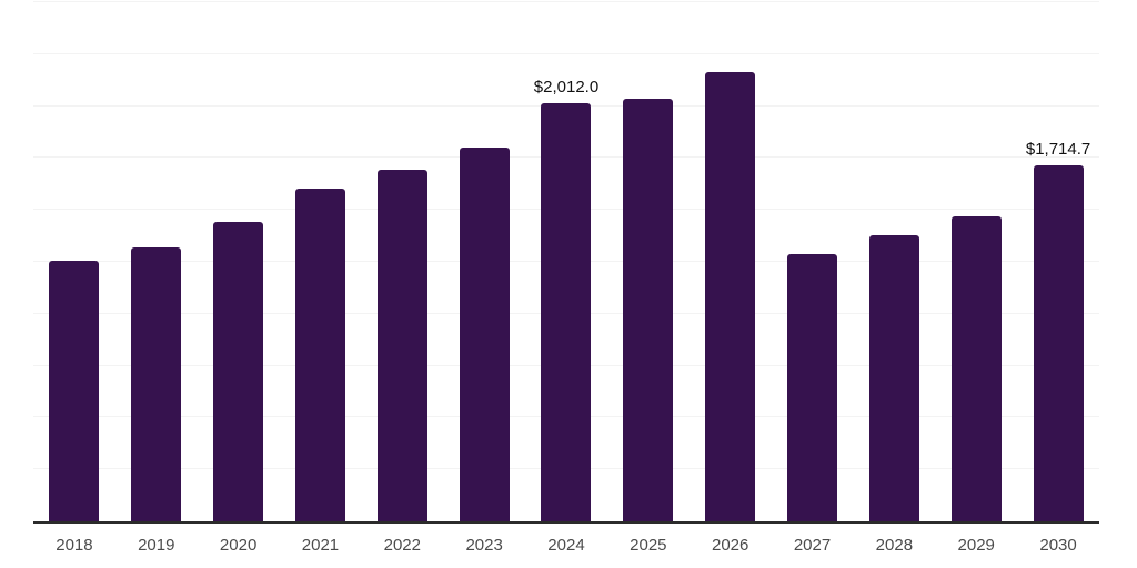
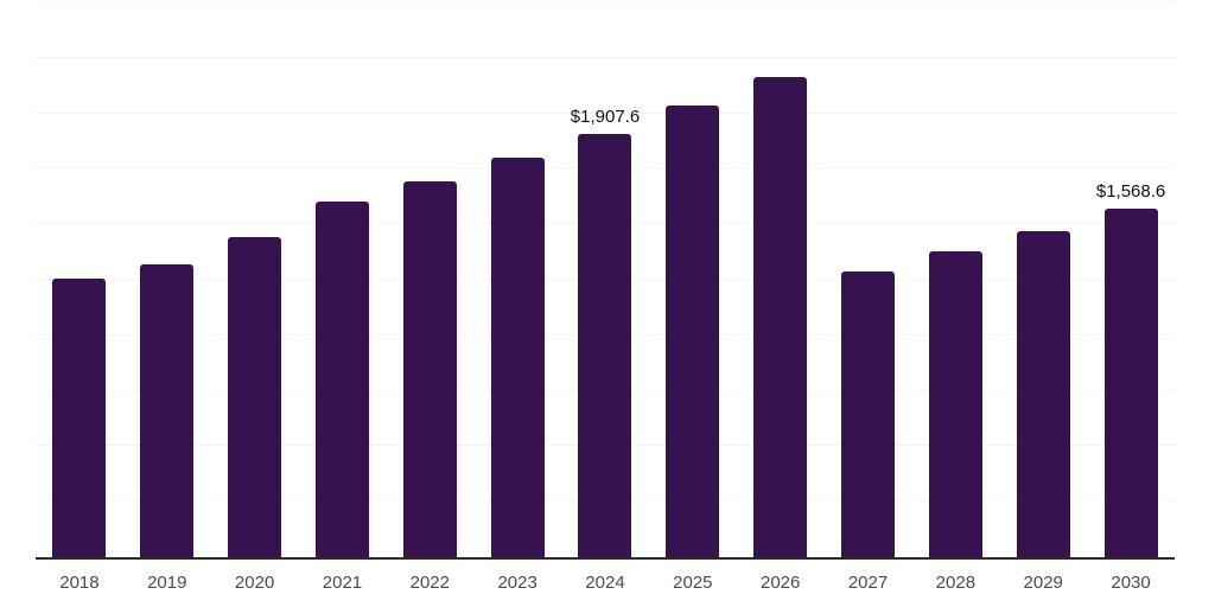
2024: $2,012.0 -> $1,907.6
2030: $1,714.7 -> $1,568.6
